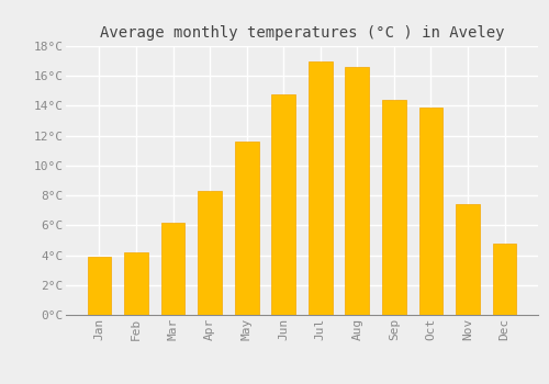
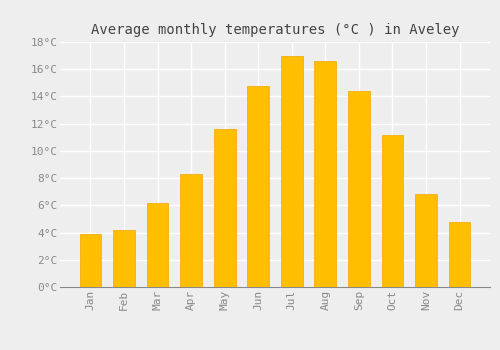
Oct: 13.9°C -> 11.2°C
Nov: 7.4°C -> 6.8°C
